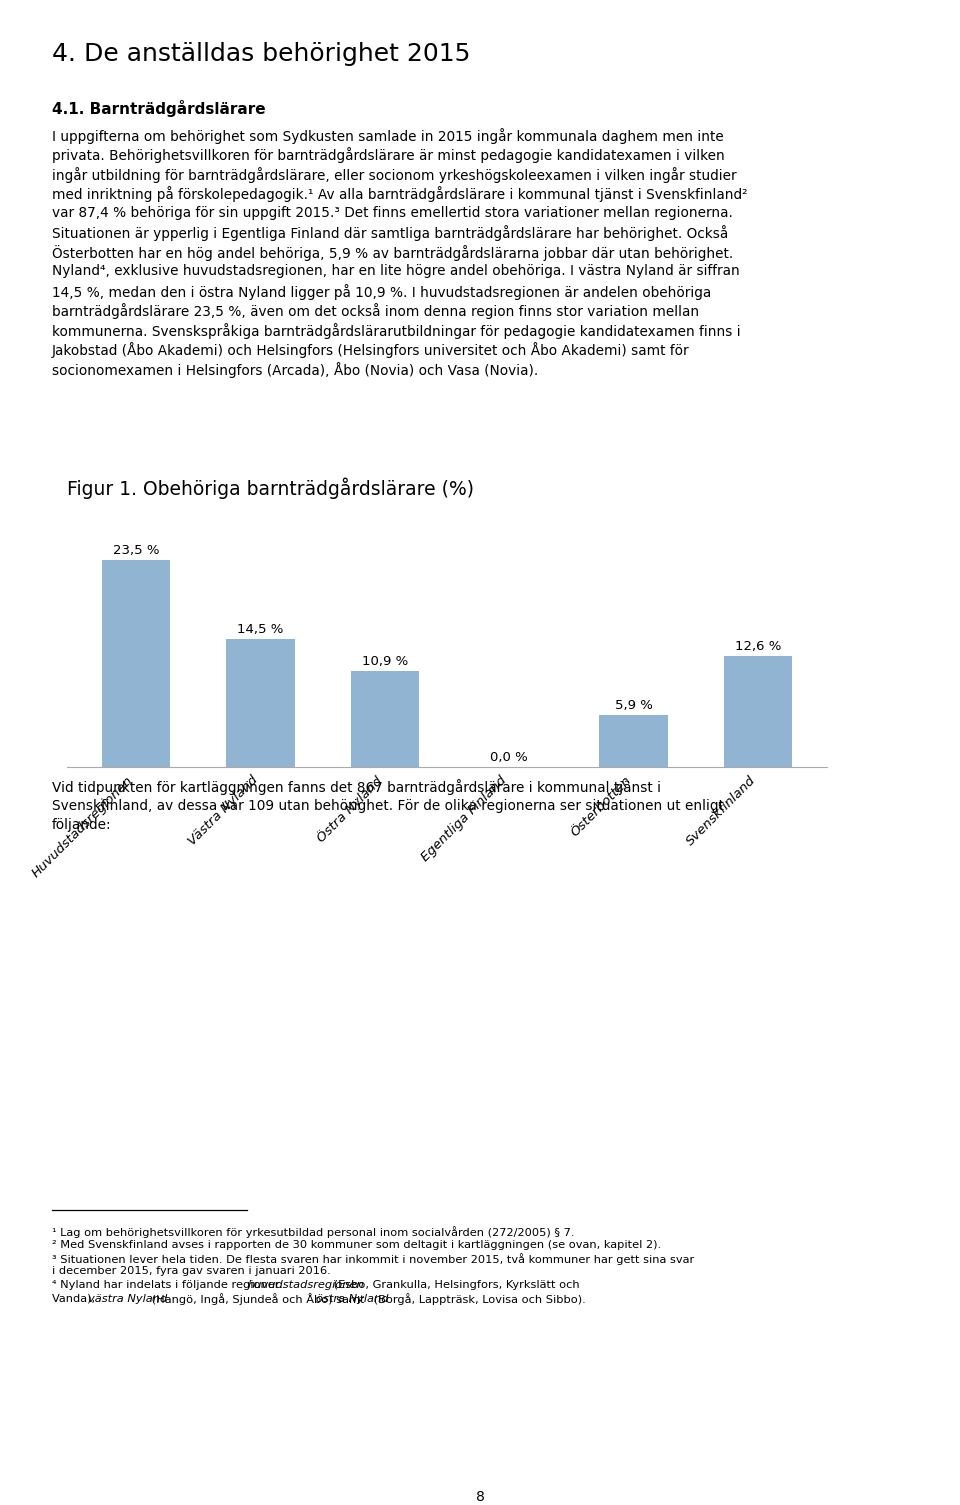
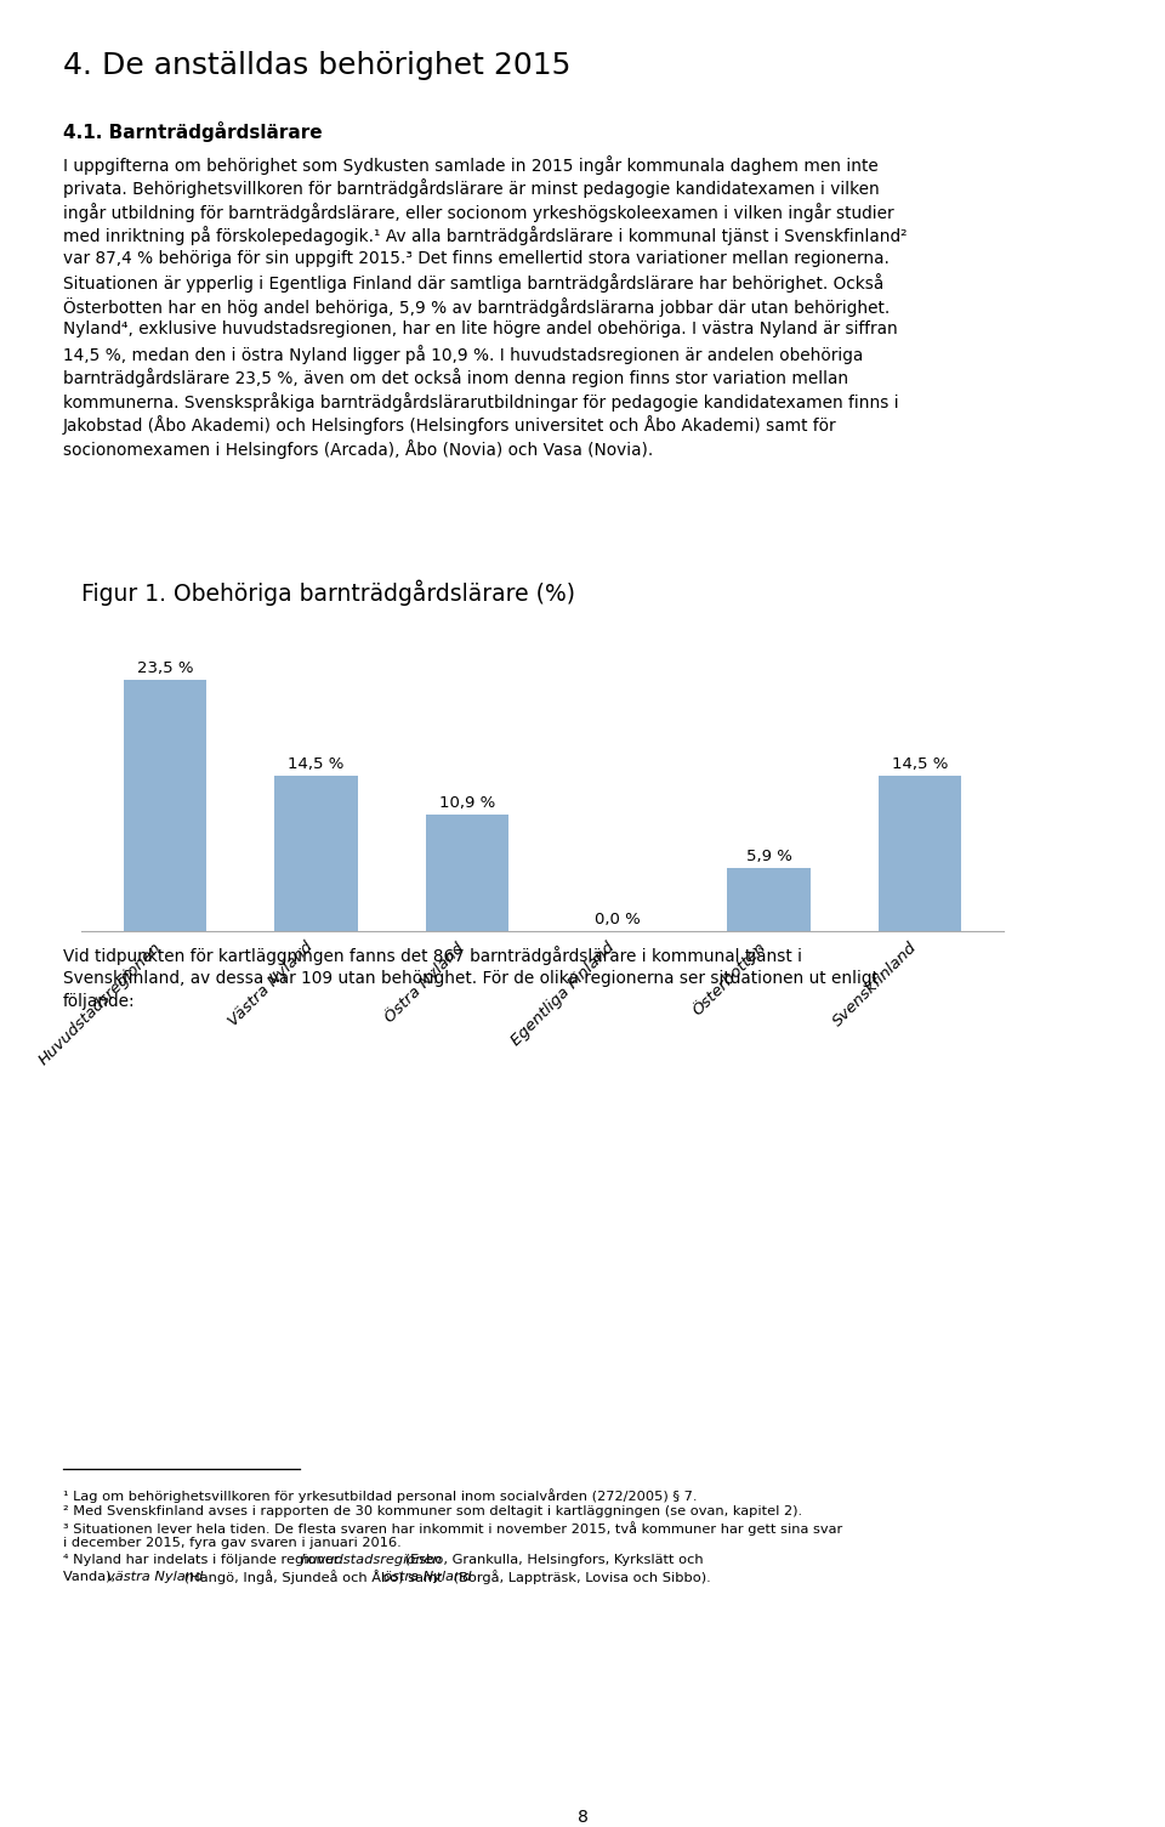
Svenskfinland: 12,6 -> 14,5
